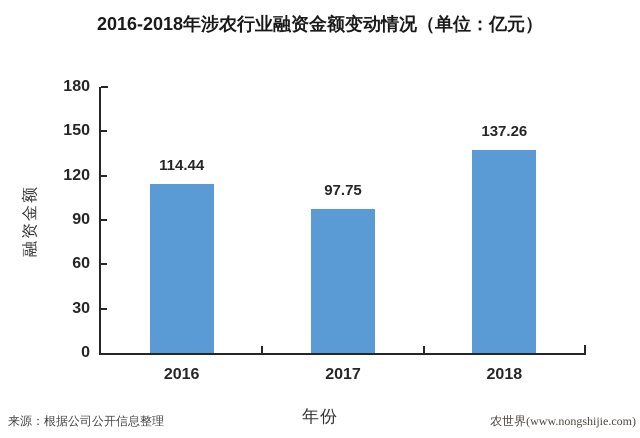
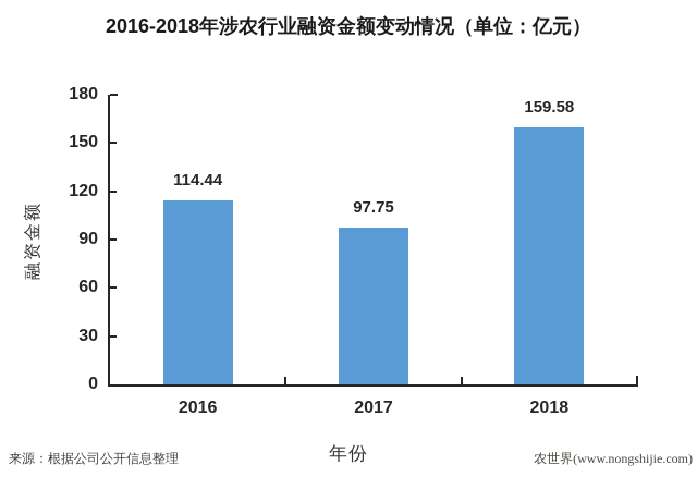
2018: 137.26 -> 159.58
